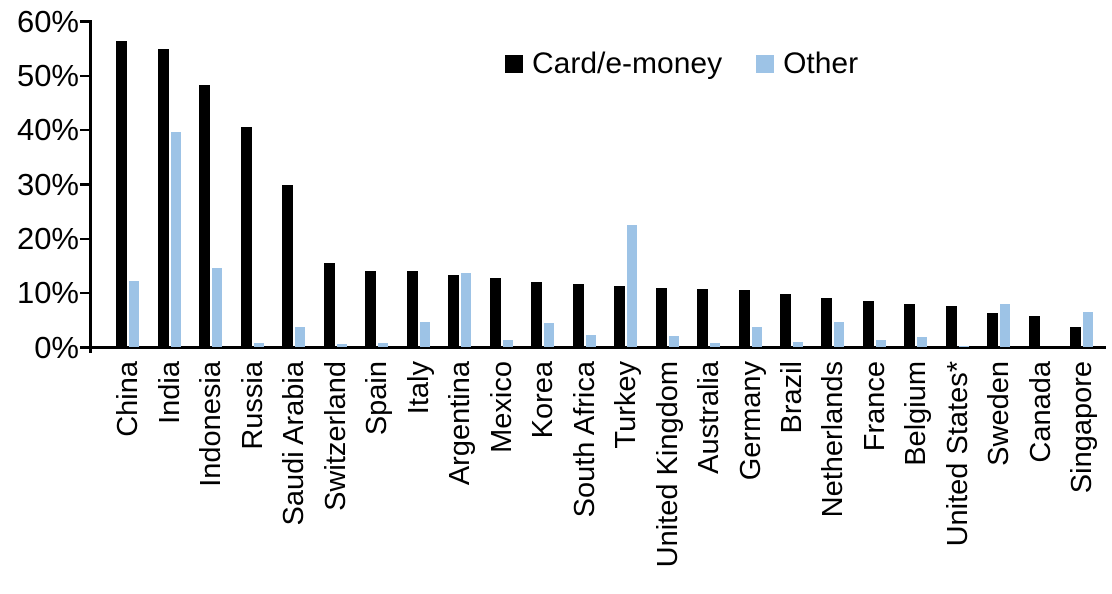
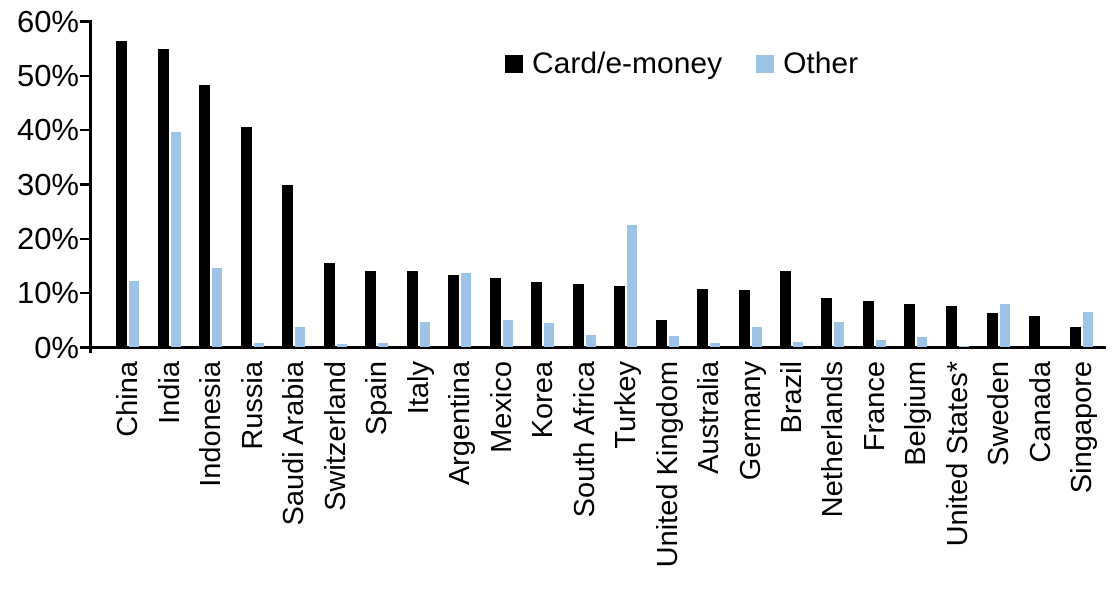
Other/Mexico: 1% -> 5%
Card/e-money/United Kingdom: 11% -> 5%
Card/e-money/Brazil: 10% -> 14%
